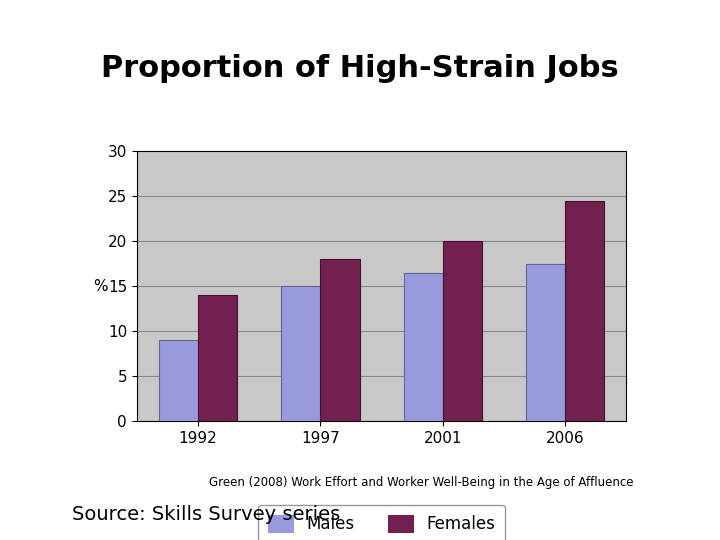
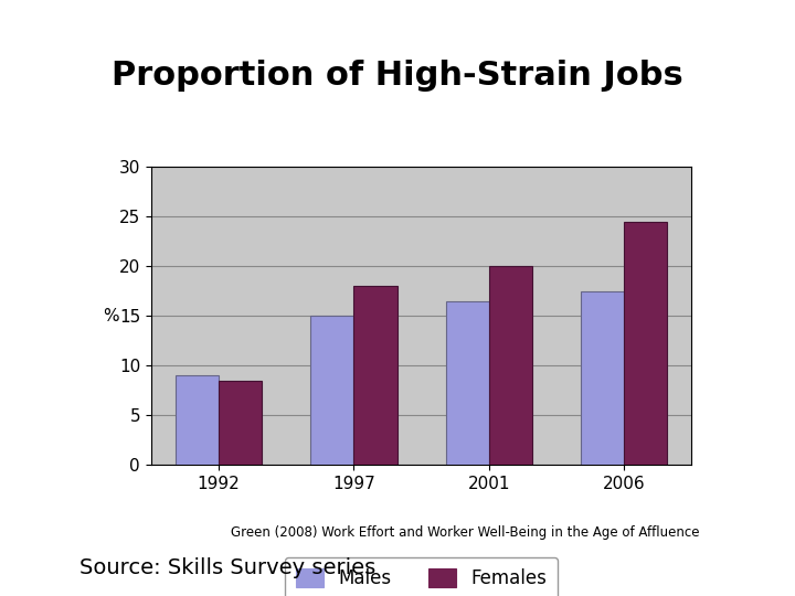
Females/1992: 14.0 -> 8.5
